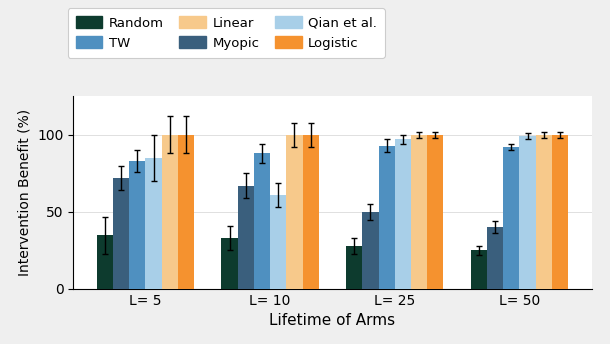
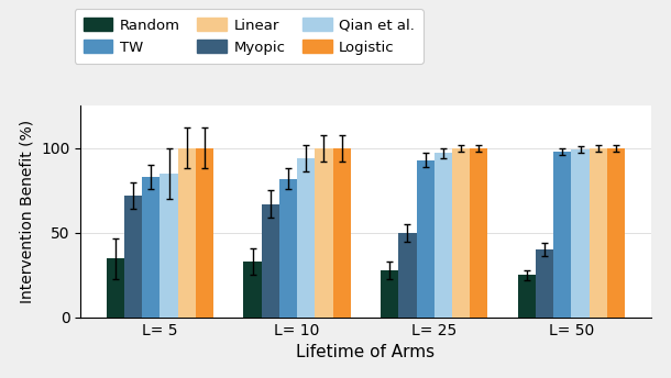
TW/L= 10: 88 -> 82
Qian et al./L= 10: 61 -> 94
TW/L= 50: 92 -> 98
